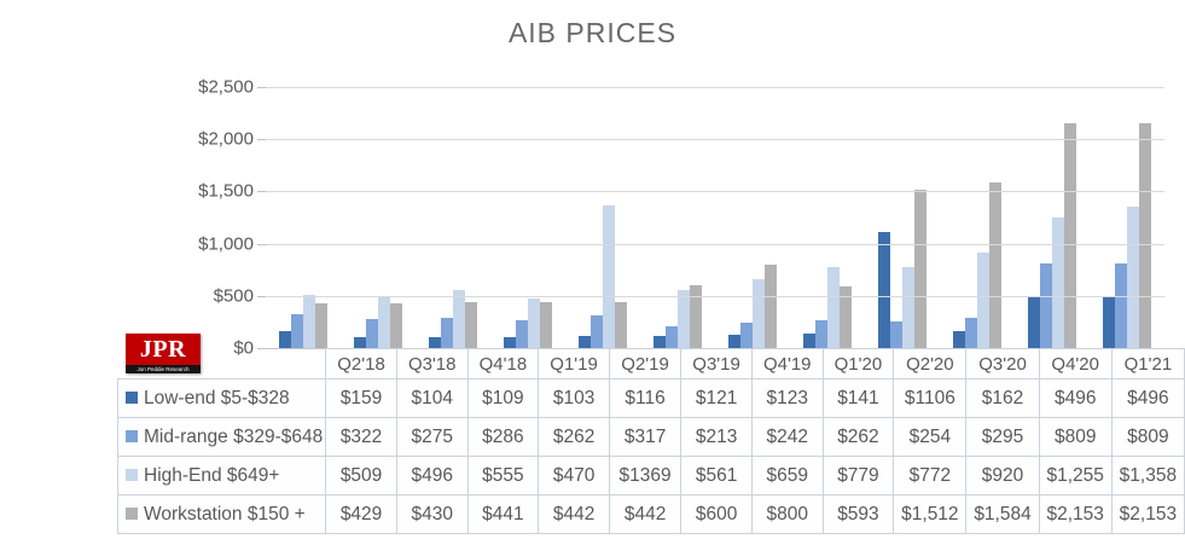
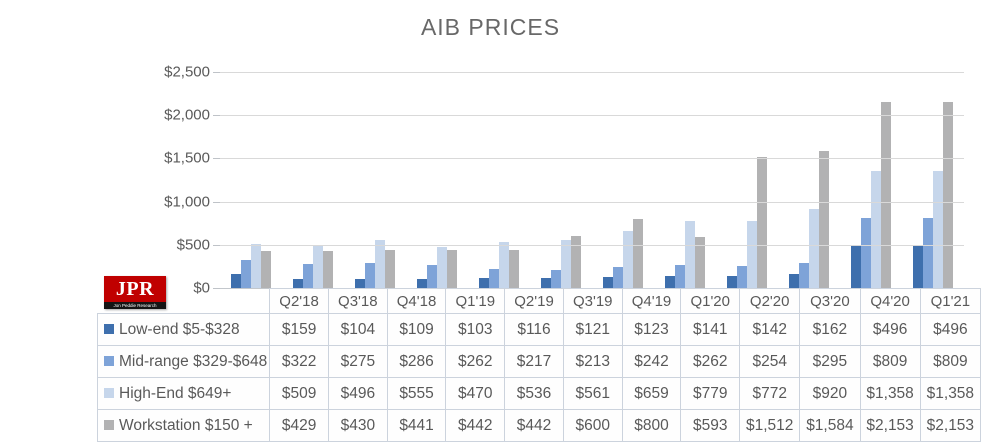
Mid-range $329-$648/Q2'19: $317 -> $217
High-End $649+/Q2'19: $1369 -> $536
Low-end $5-$328/Q2'20: $1106 -> $142
High-End $649+/Q4'20: $1,255 -> $1,358
